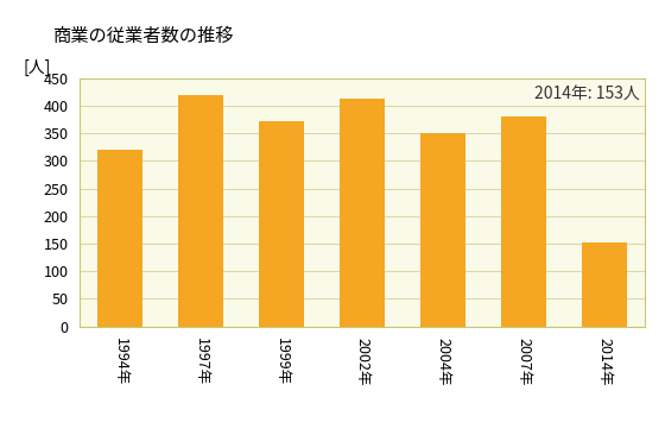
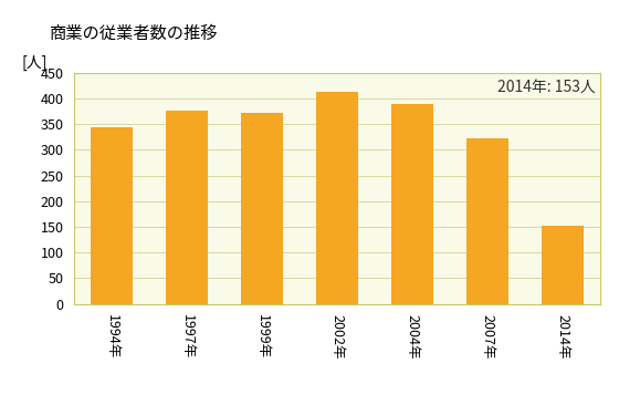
1994年: 320 -> 343
1997年: 420 -> 377
2004年: 350 -> 390
2007年: 380 -> 322
